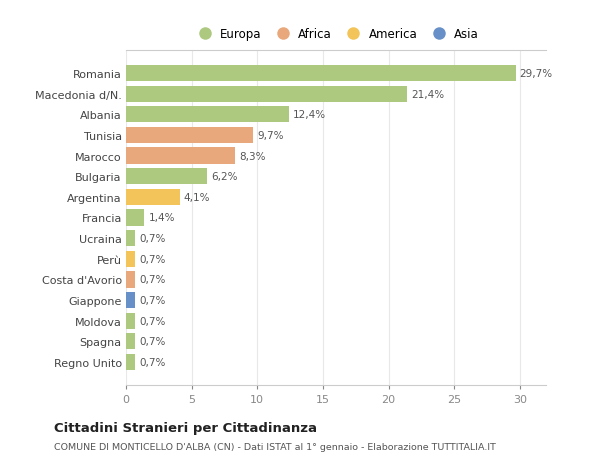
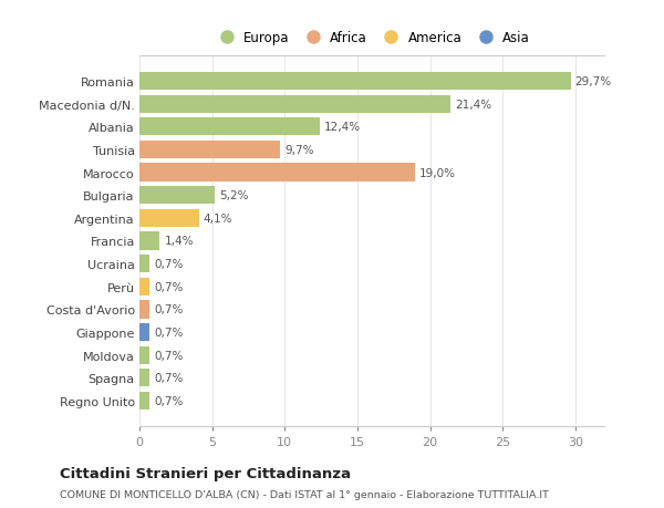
Marocco: 8,3% -> 19,0%
Bulgaria: 6,2% -> 5,2%
